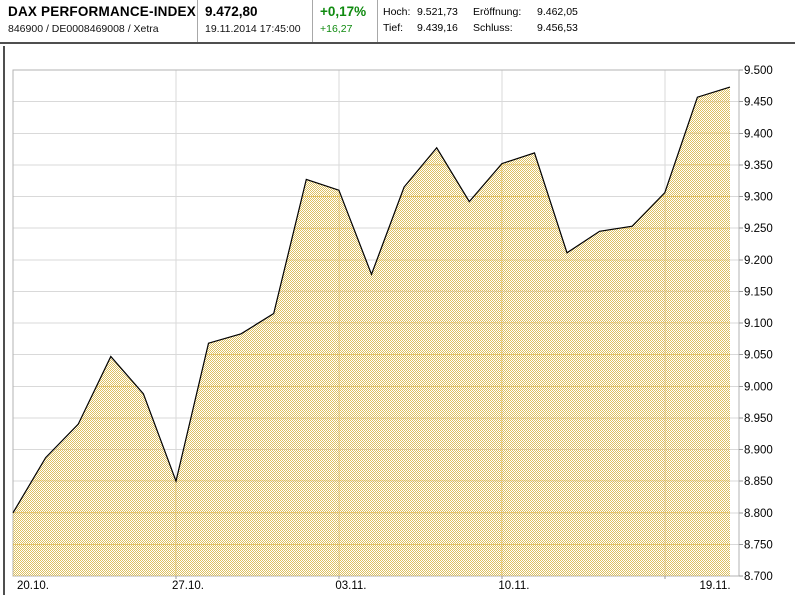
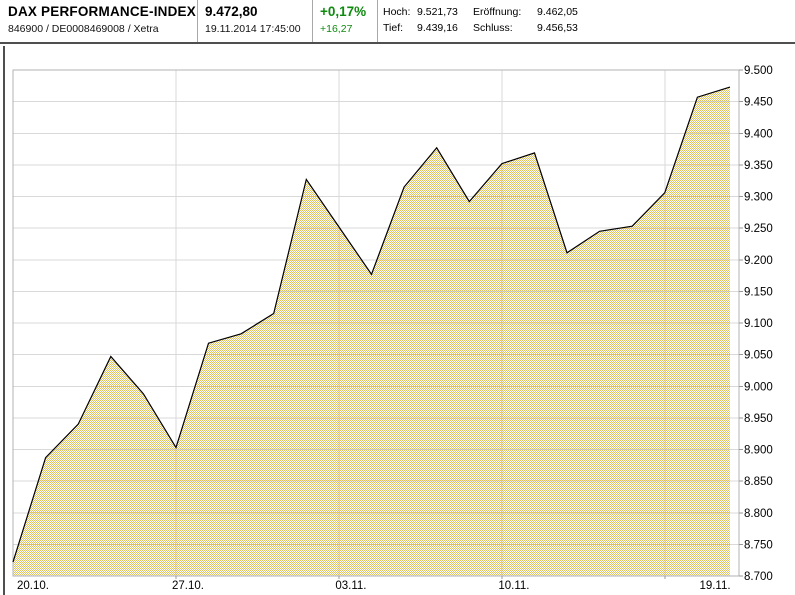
20.10.: 8800 -> 8720
27.10.: 8850 -> 8900
03.11.: 9310 -> 9250
